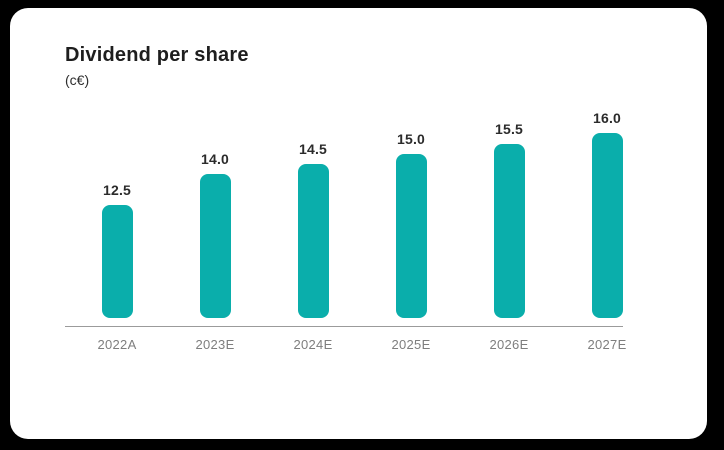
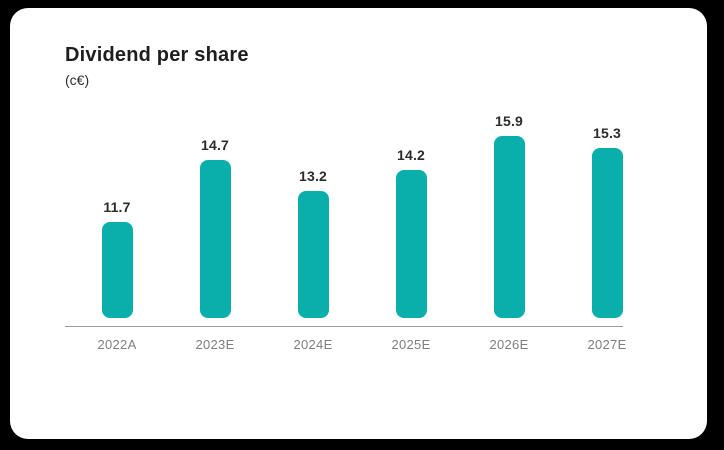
2022A: 12.5 -> 11.7
2023E: 14.0 -> 14.7
2024E: 14.5 -> 13.2
2025E: 15.0 -> 14.2
2026E: 15.5 -> 15.9
2027E: 16.0 -> 15.3
